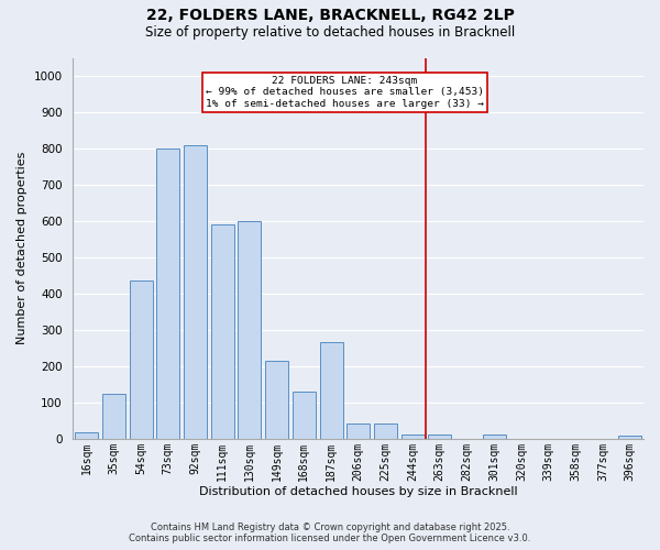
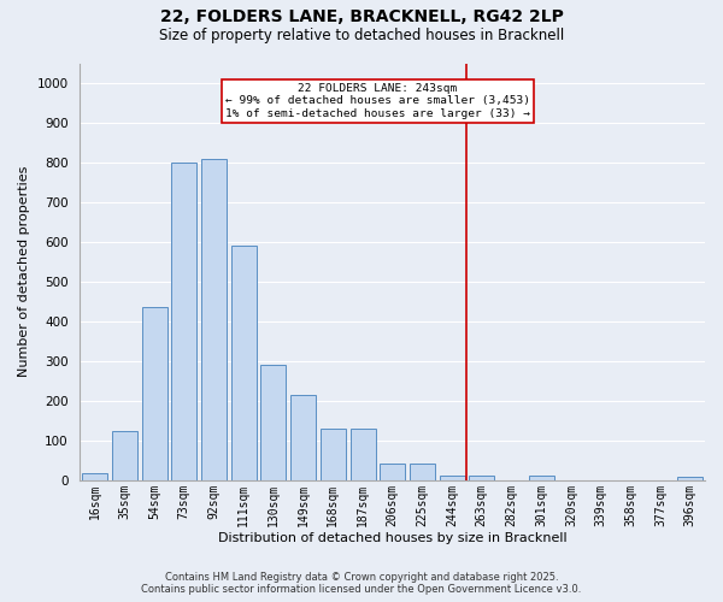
130sqm: 600 -> 290
187sqm: 265 -> 130
